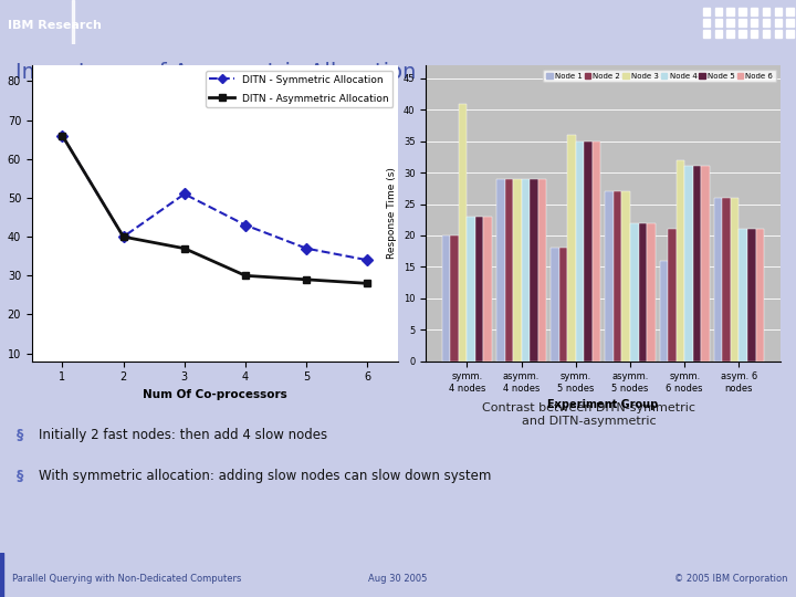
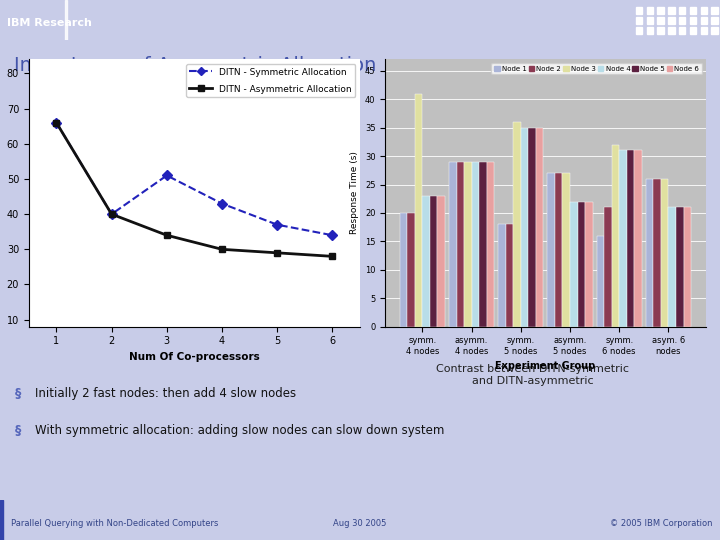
DITN - Asymmetric Allocation/3: 37 -> 34
